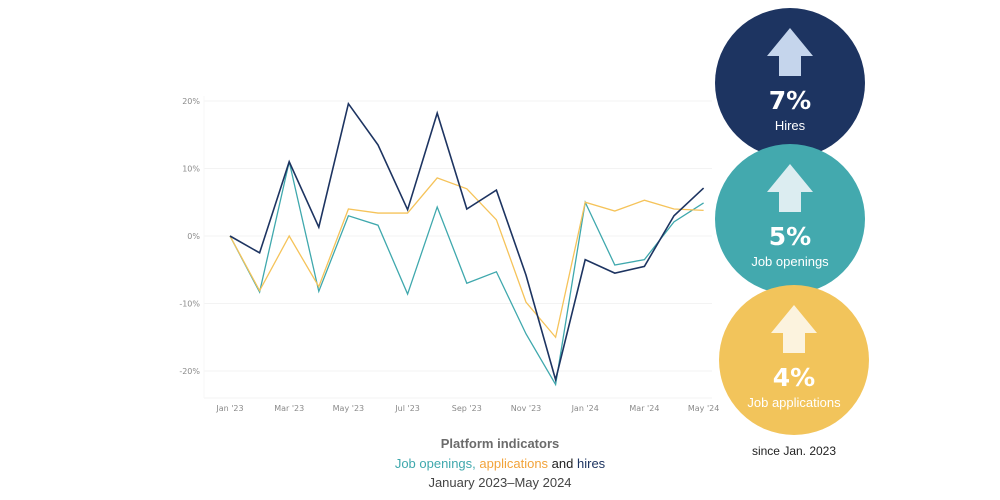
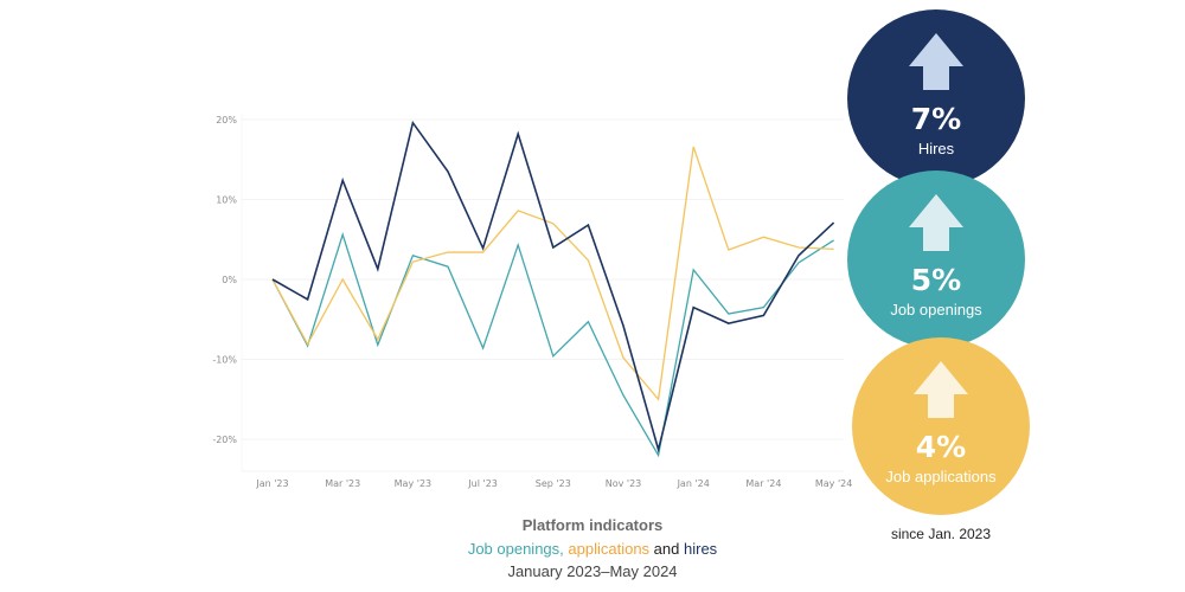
Job openings/Mar '23: 11% -> 6%
Hires/Mar '23: 11% -> 12%
Job applications/May '23: 4% -> 2%
Job openings/Sep '23: -7% -> -10%
Job openings/Jan '24: 5% -> 1%
Job applications/Jan '24: 5% -> 17%
